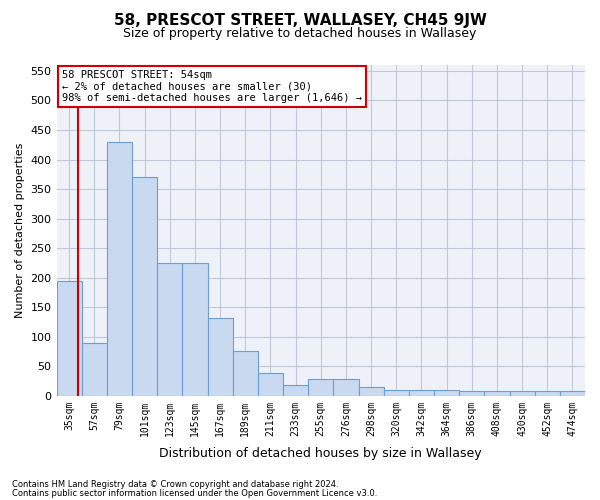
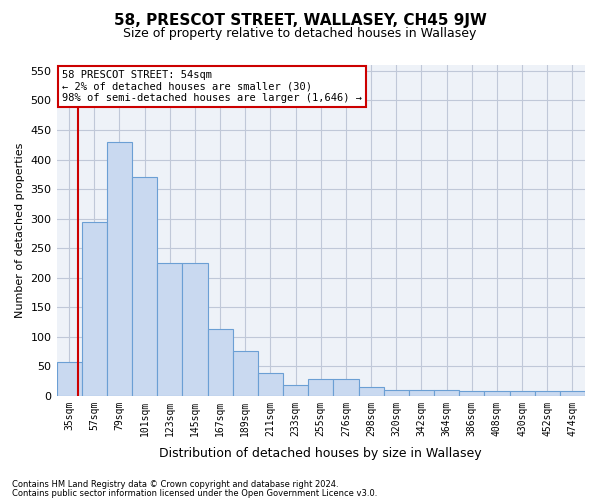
35sqm: 194 -> 57
57sqm: 90 -> 295
167sqm: 132 -> 113
